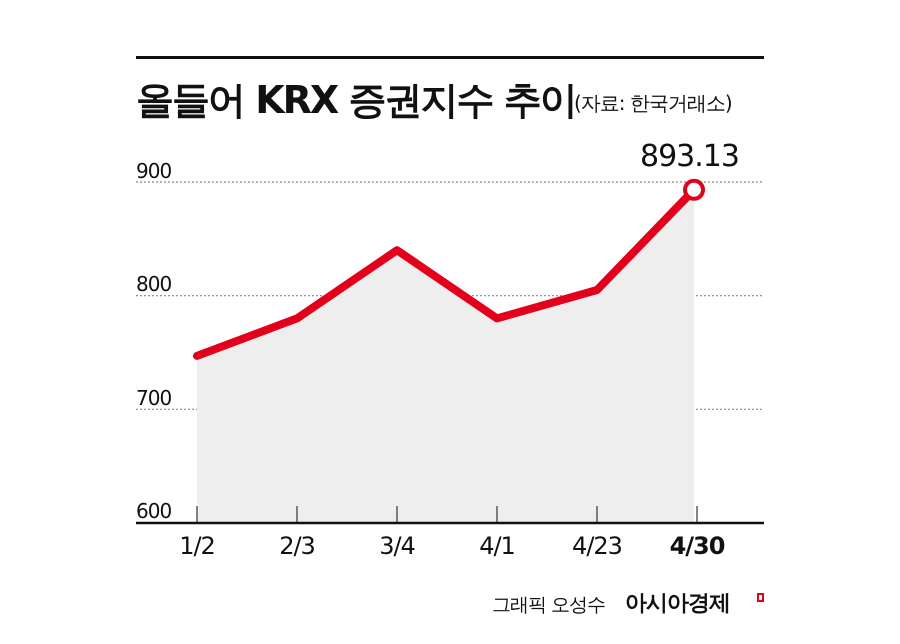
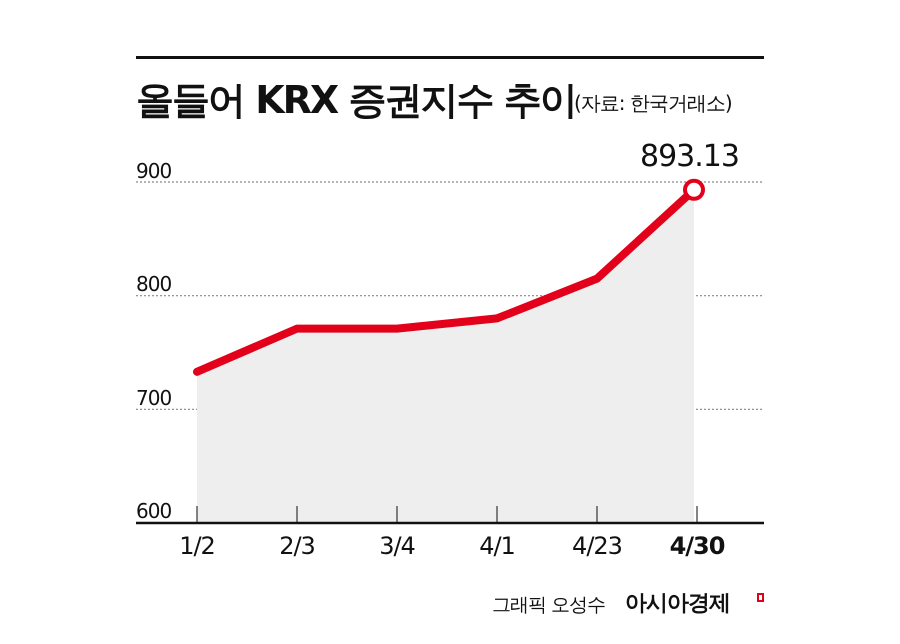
1/2: 747 -> 733
2/3: 780 -> 771
3/4: 840 -> 771
4/23: 805 -> 815
